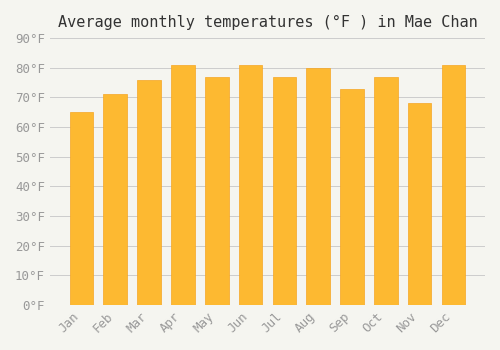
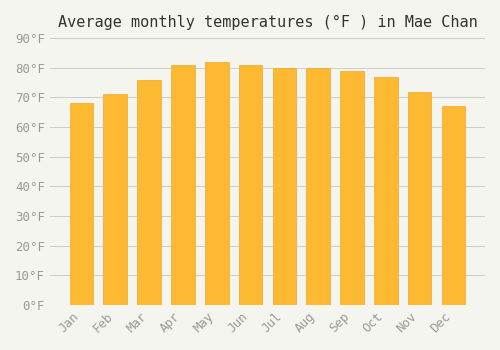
Jan: 65°F -> 68°F
May: 77°F -> 82°F
Jul: 77°F -> 80°F
Sep: 73°F -> 79°F
Nov: 68°F -> 72°F
Dec: 81°F -> 67°F
